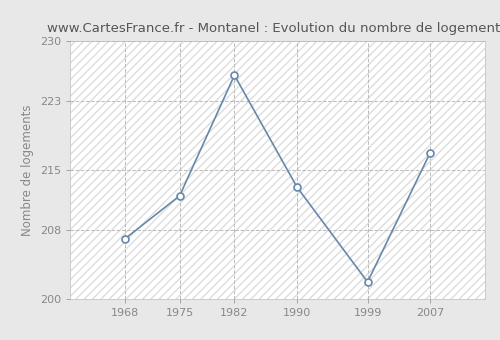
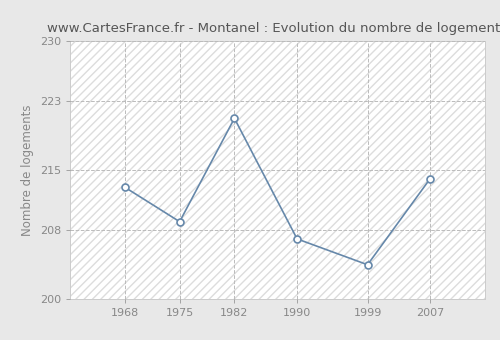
1968: 207 -> 213
1975: 212 -> 209
1982: 226 -> 221
1990: 213 -> 207
1999: 202 -> 204
2007: 217 -> 214
